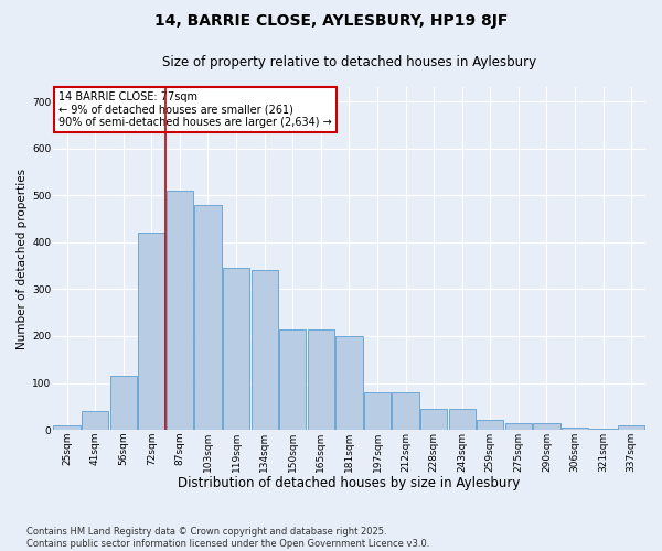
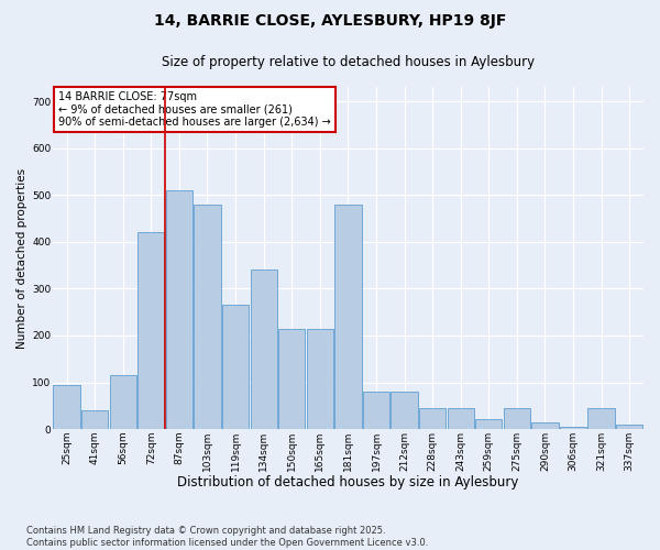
25sqm: 10 -> 95
119sqm: 345 -> 265
181sqm: 200 -> 480
275sqm: 15 -> 45
321sqm: 2 -> 45
